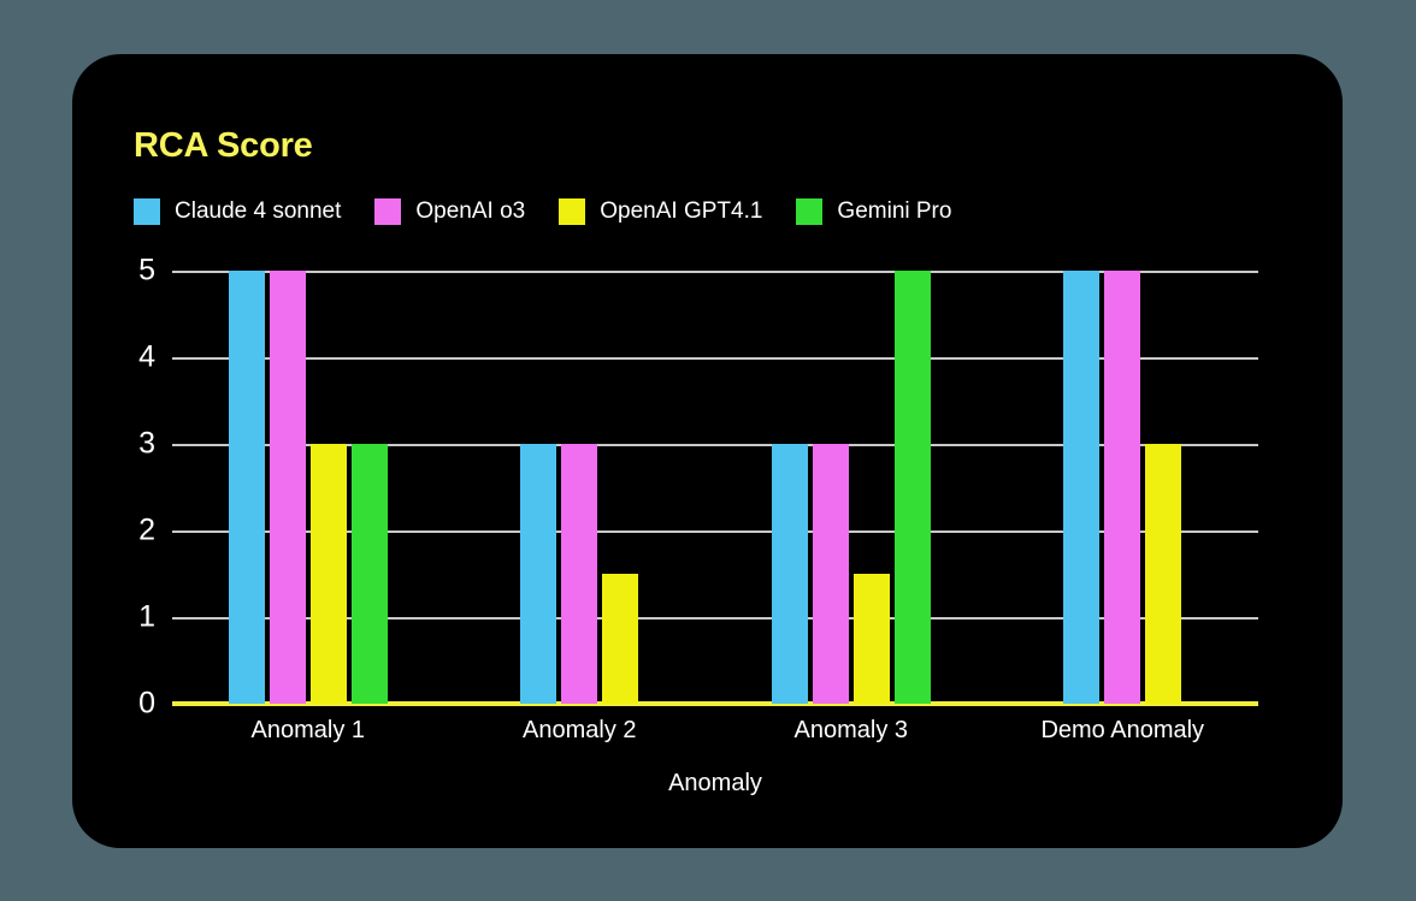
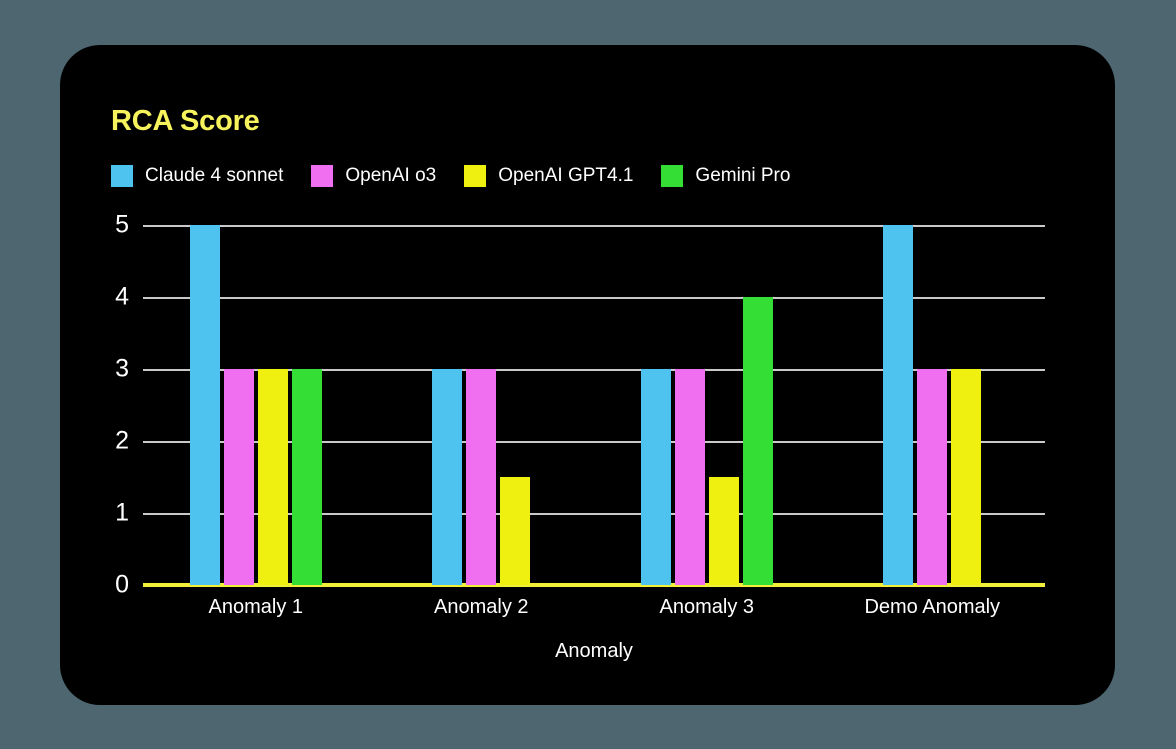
OpenAI o3/Anomaly 1: 5 -> 3
Gemini Pro/Anomaly 3: 5 -> 4
OpenAI o3/Demo Anomaly: 5 -> 3
